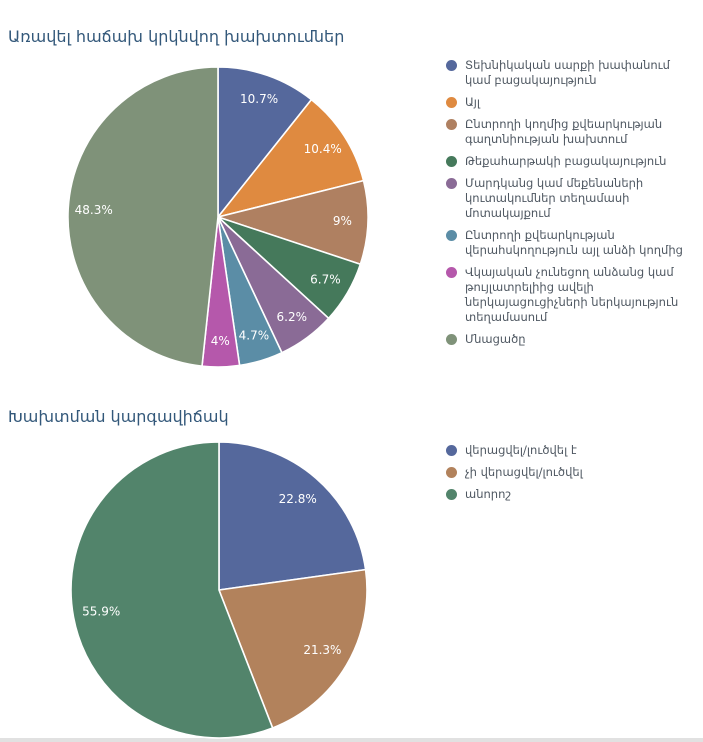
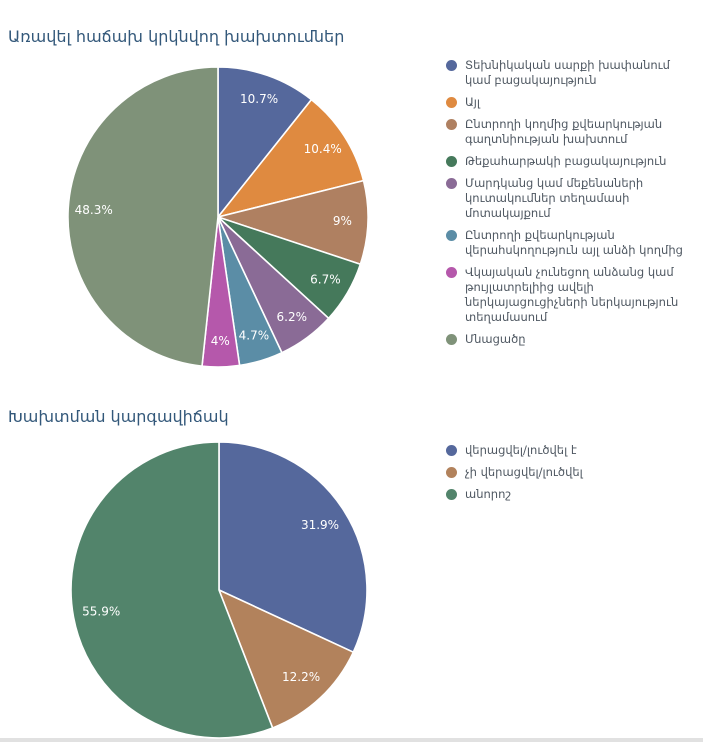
Խախտման կարգավիճակ/վերացվել/լուծվել է: 22.8% -> 31.9%
Խախտման կարգավիճակ/չի վերացվել/լուծվել: 21.3% -> 12.2%
